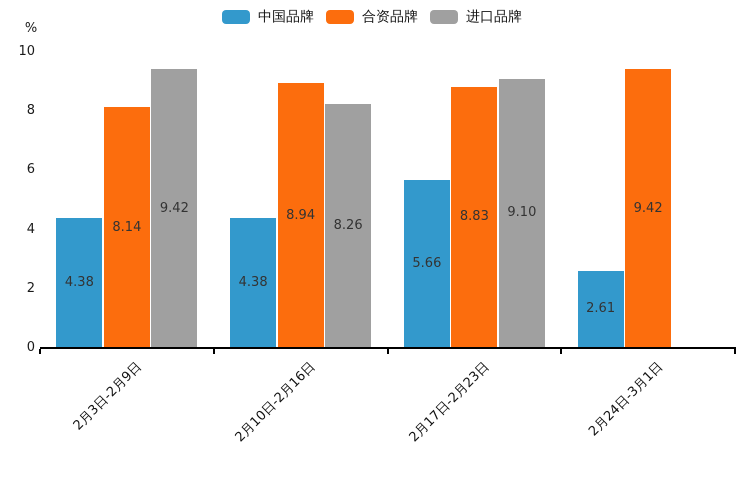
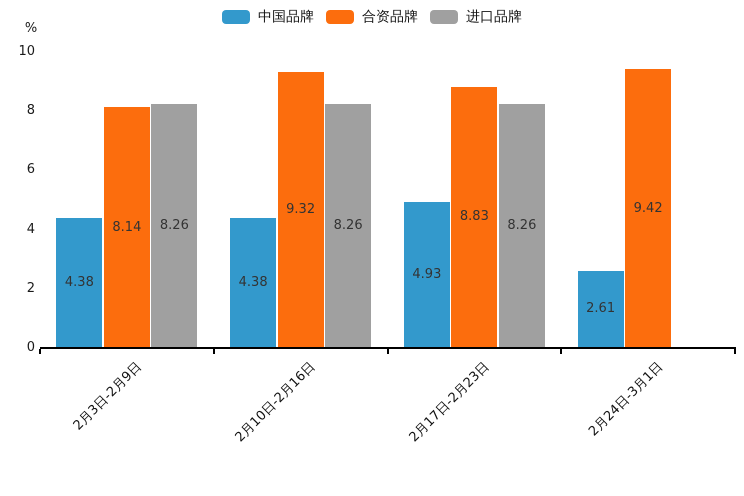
进口品牌/2月3日-2月9日: 9.42 -> 8.26
合资品牌/2月10日-2月16日: 8.94 -> 9.32
中国品牌/2月17日-2月23日: 5.66 -> 4.93
进口品牌/2月17日-2月23日: 9.10 -> 8.26
